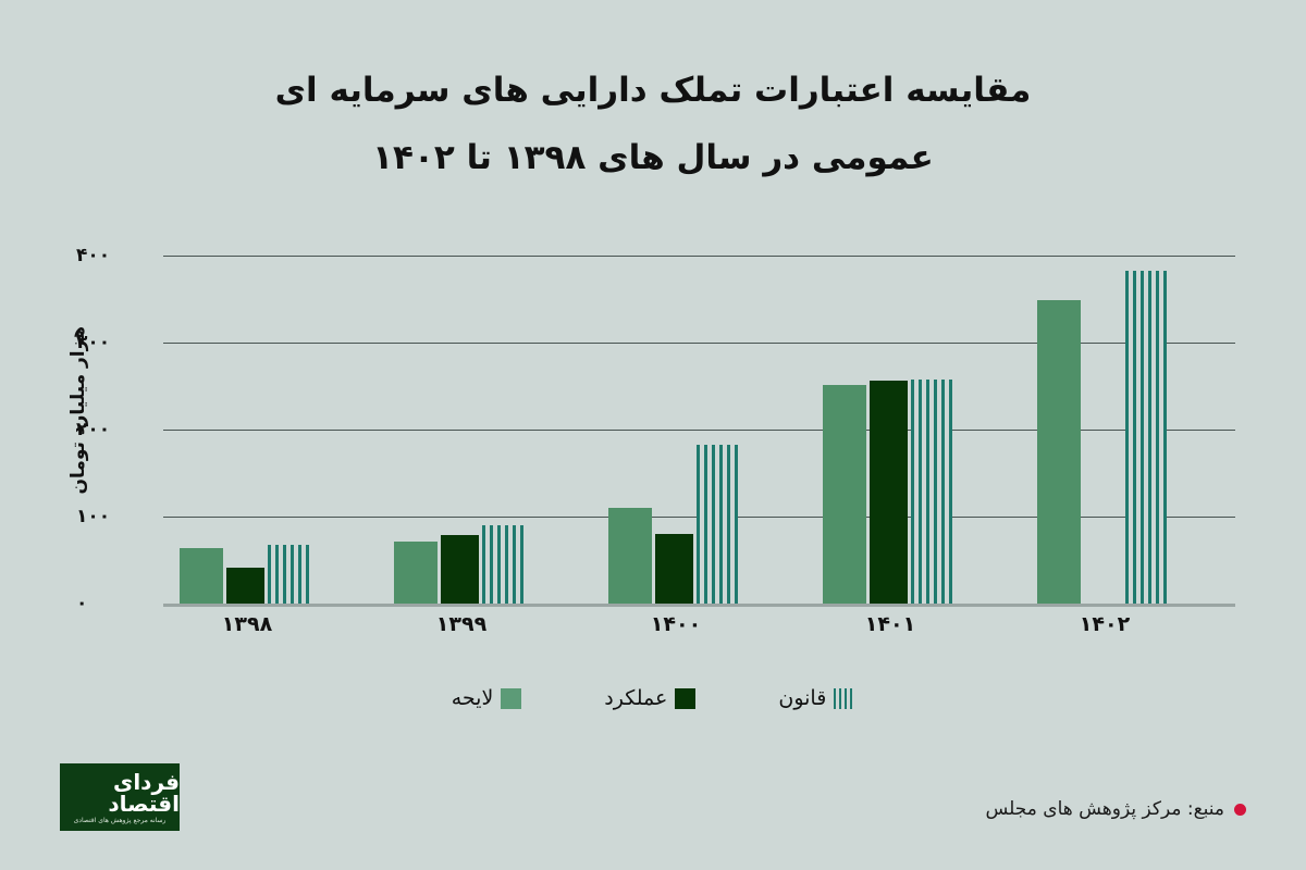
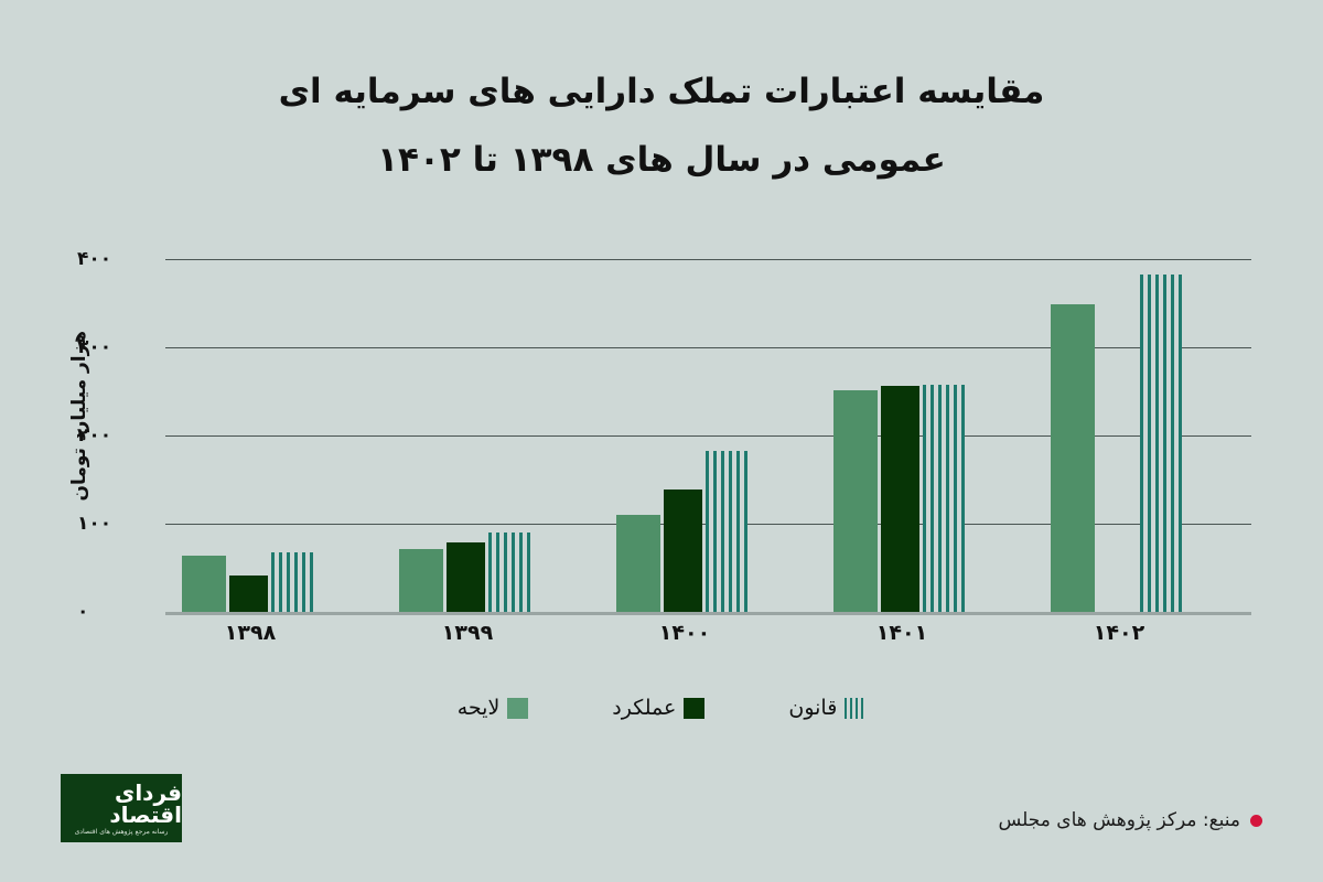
عملکرد/۱۴۰۰: 80 -> 140
